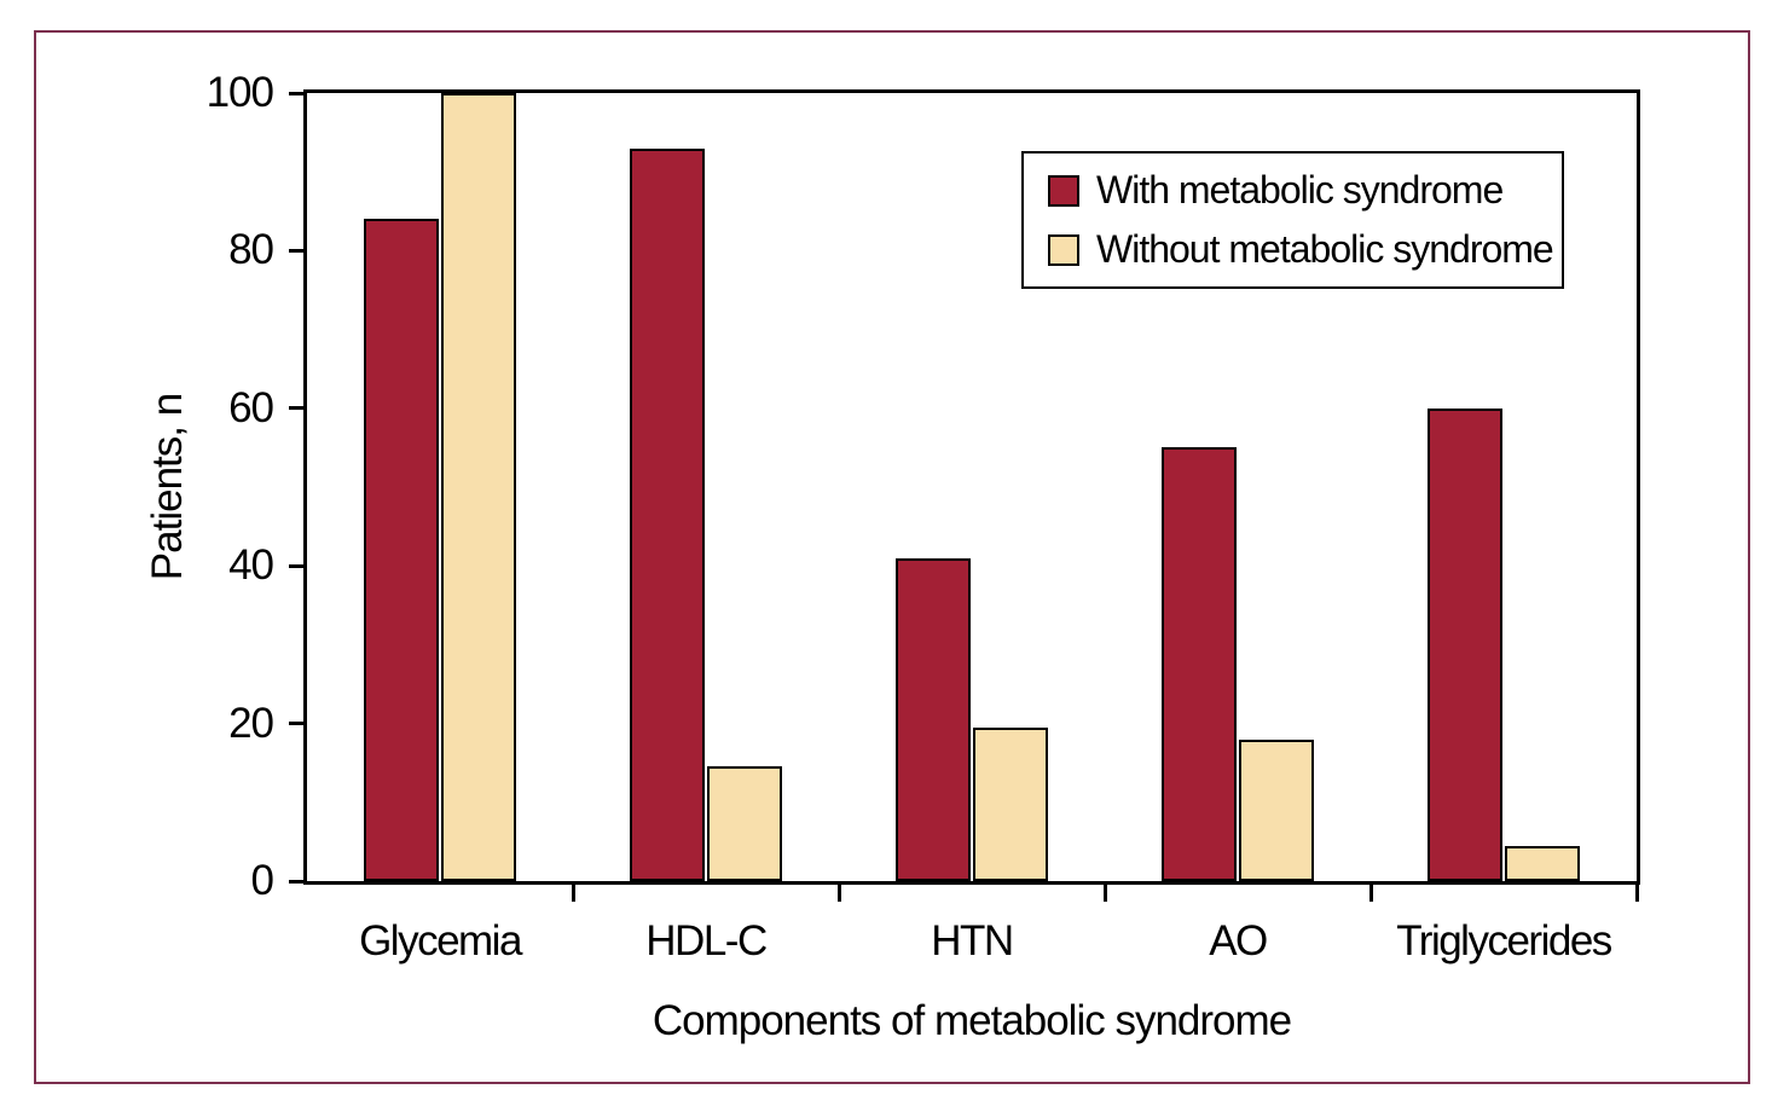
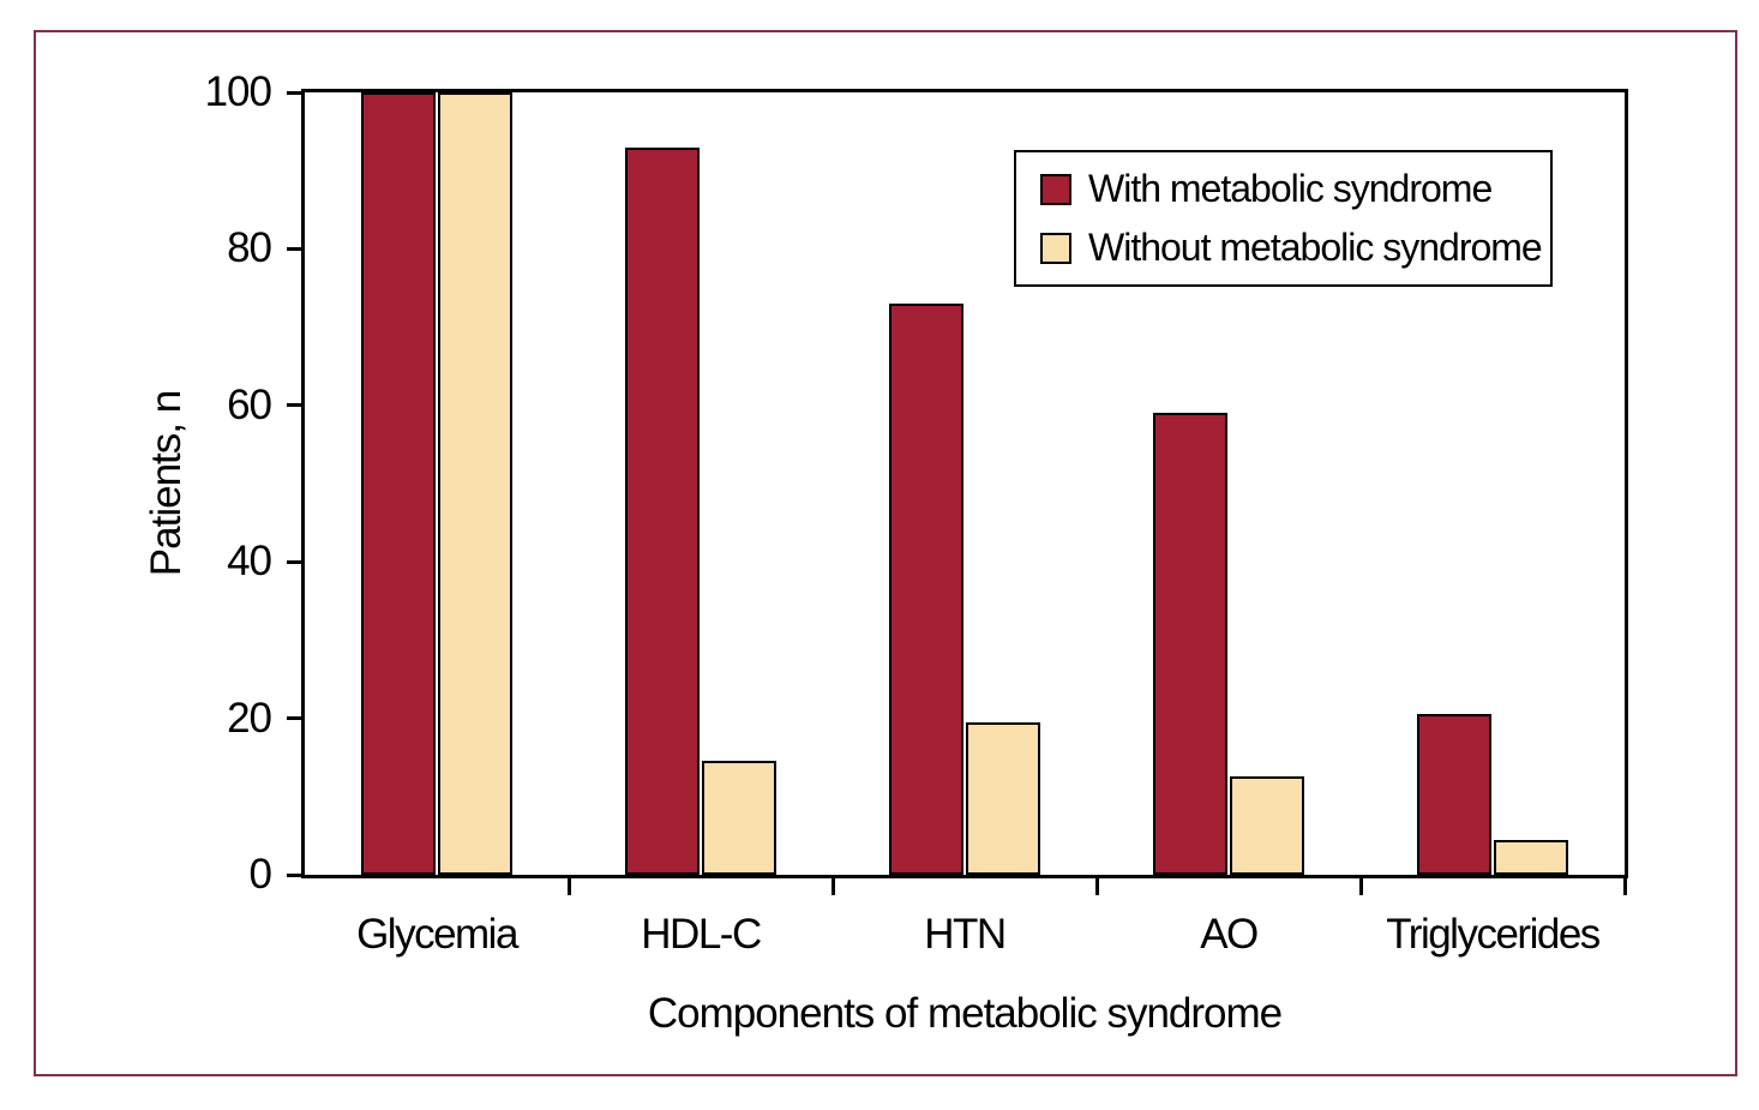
With metabolic syndrome/Glycemia: 84 -> 100
With metabolic syndrome/HTN: 41 -> 73
With metabolic syndrome/AO: 55 -> 59
Without metabolic syndrome/AO: 18 -> 12
With metabolic syndrome/Triglycerides: 60 -> 20
